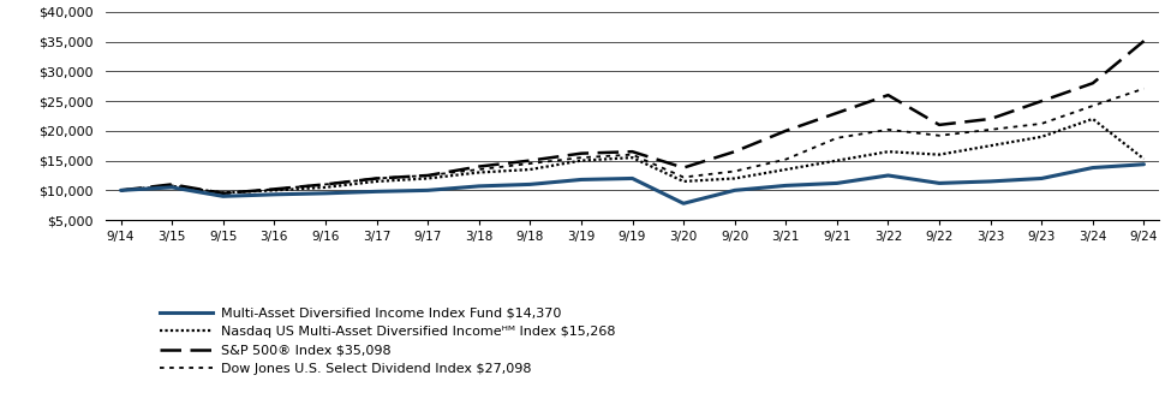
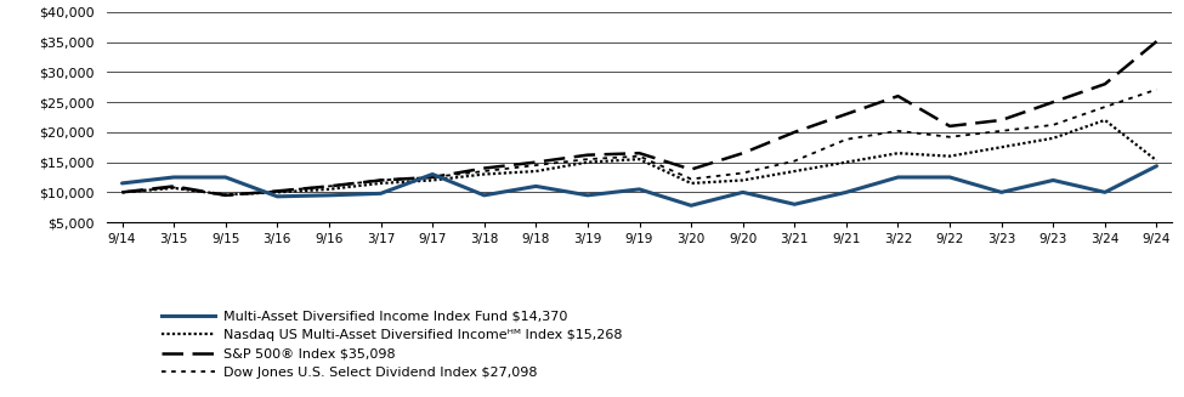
Multi-Asset Diversified Income Index Fund $14,370/9/14: $10,000 -> $11,500
Multi-Asset Diversified Income Index Fund $14,370/3/15: $10,500 -> $12,500
Multi-Asset Diversified Income Index Fund $14,370/9/15: $9,000 -> $12,500
Multi-Asset Diversified Income Index Fund $14,370/9/17: $10,000 -> $13,000
Multi-Asset Diversified Income Index Fund $14,370/3/18: $10,700 -> $9,500
Multi-Asset Diversified Income Index Fund $14,370/3/19: $11,800 -> $9,500
Multi-Asset Diversified Income Index Fund $14,370/9/19: $12,000 -> $10,500
Multi-Asset Diversified Income Index Fund $14,370/3/21: $10,800 -> $8,000
Multi-Asset Diversified Income Index Fund $14,370/9/21: $11,200 -> $10,000
Multi-Asset Diversified Income Index Fund $14,370/9/22: $11,200 -> $12,500
Multi-Asset Diversified Income Index Fund $14,370/3/23: $11,500 -> $10,000
Multi-Asset Diversified Income Index Fund $14,370/3/24: $13,800 -> $10,000
